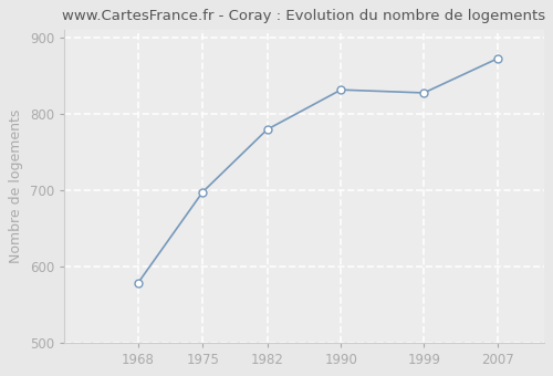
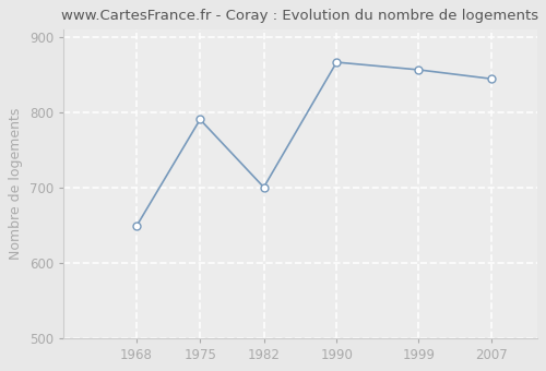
1968: 578 -> 648
1975: 697 -> 790
1982: 779 -> 700
1990: 831 -> 866
1999: 827 -> 856
2007: 872 -> 844
